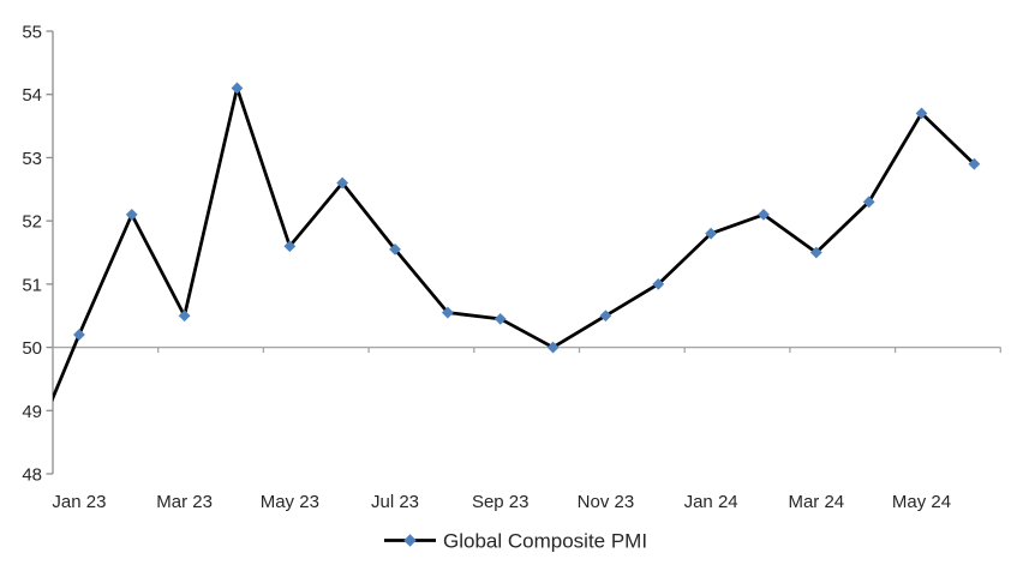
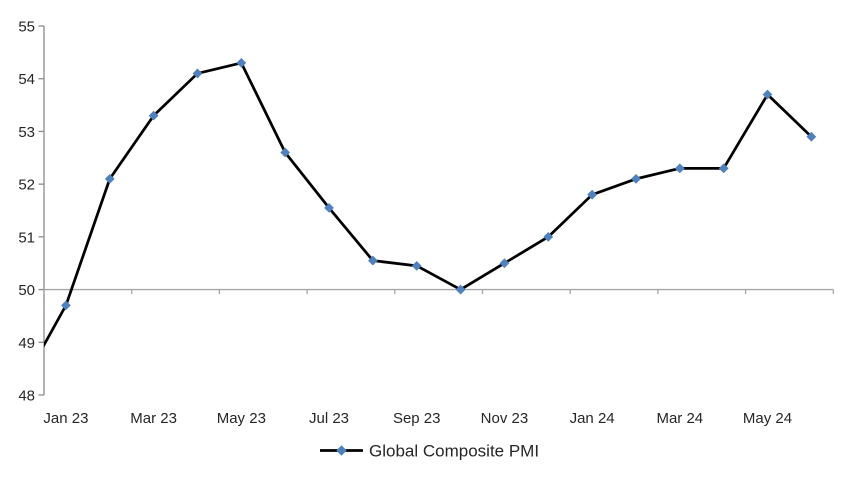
Jan 23: 50.2 -> 49.7
Mar 23: 50.5 -> 53.3
May 23: 51.6 -> 54.3
Mar 24: 51.5 -> 52.3
